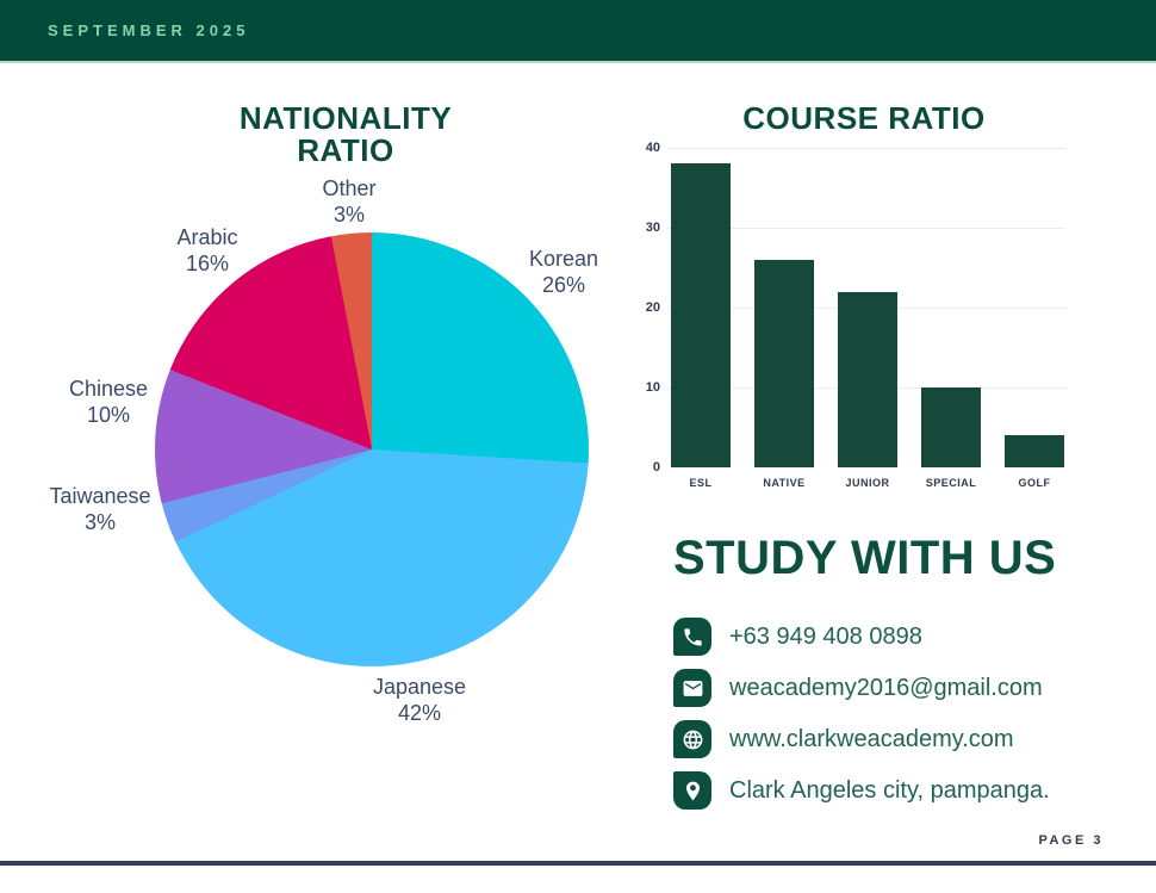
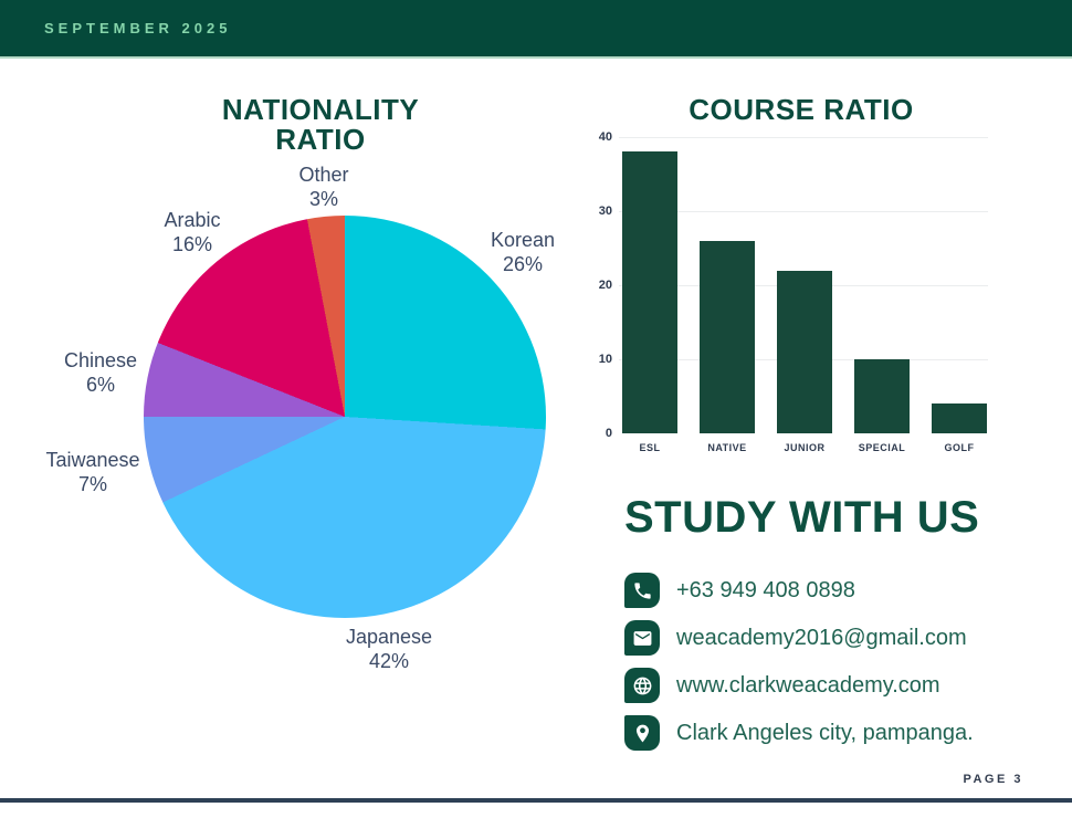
NATIONALITY RATIO/Taiwanese: 3% -> 7%
NATIONALITY RATIO/Chinese: 10% -> 6%
